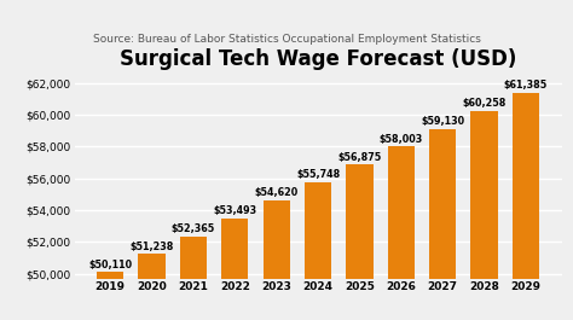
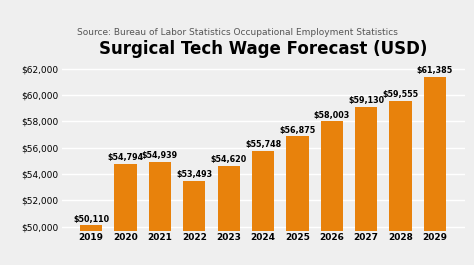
2020: $51,238 -> $54,794
2021: $52,365 -> $54,939
2028: $60,258 -> $59,555
